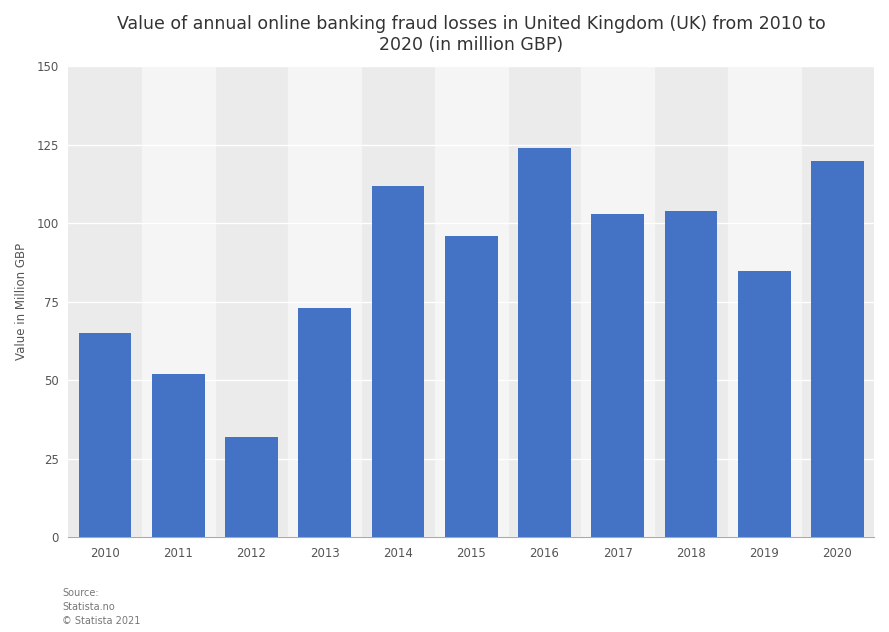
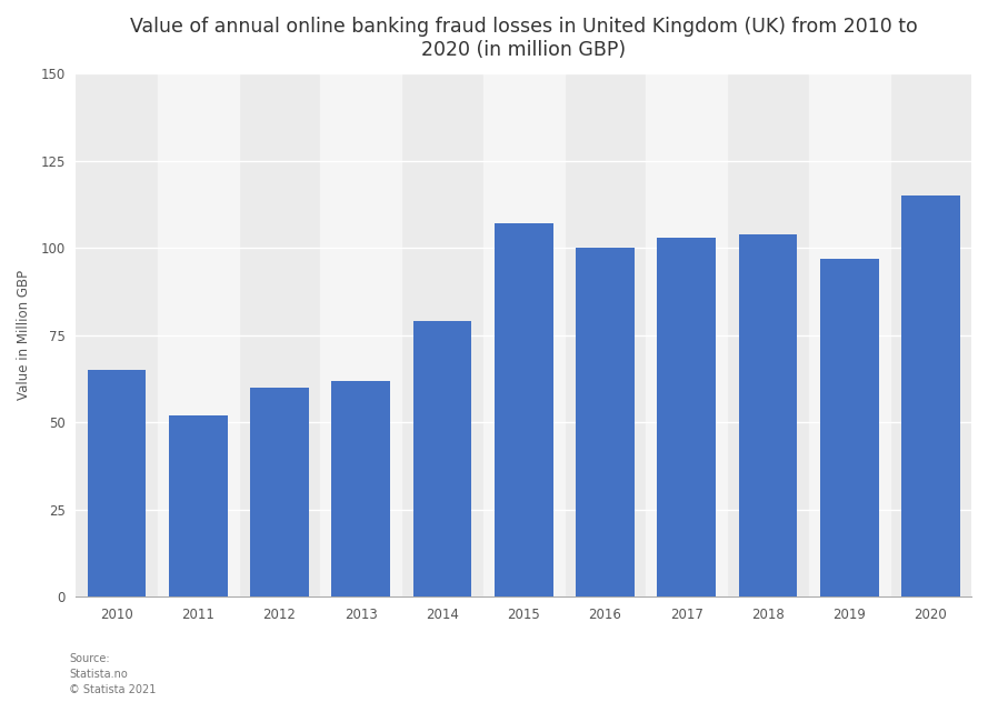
2012: 32 -> 60
2013: 73 -> 62
2014: 112 -> 79
2015: 96 -> 107
2016: 124 -> 100
2019: 85 -> 97
2020: 120 -> 115
